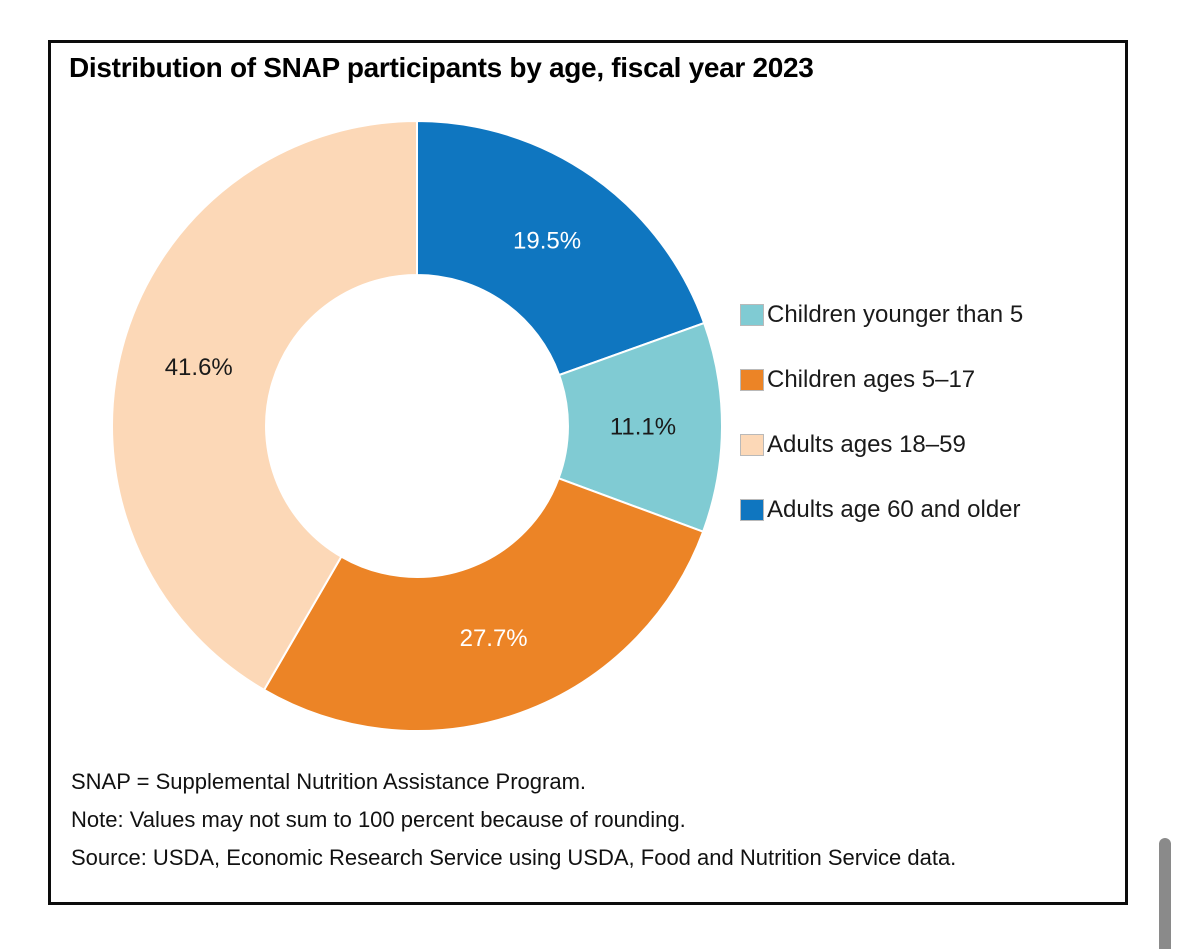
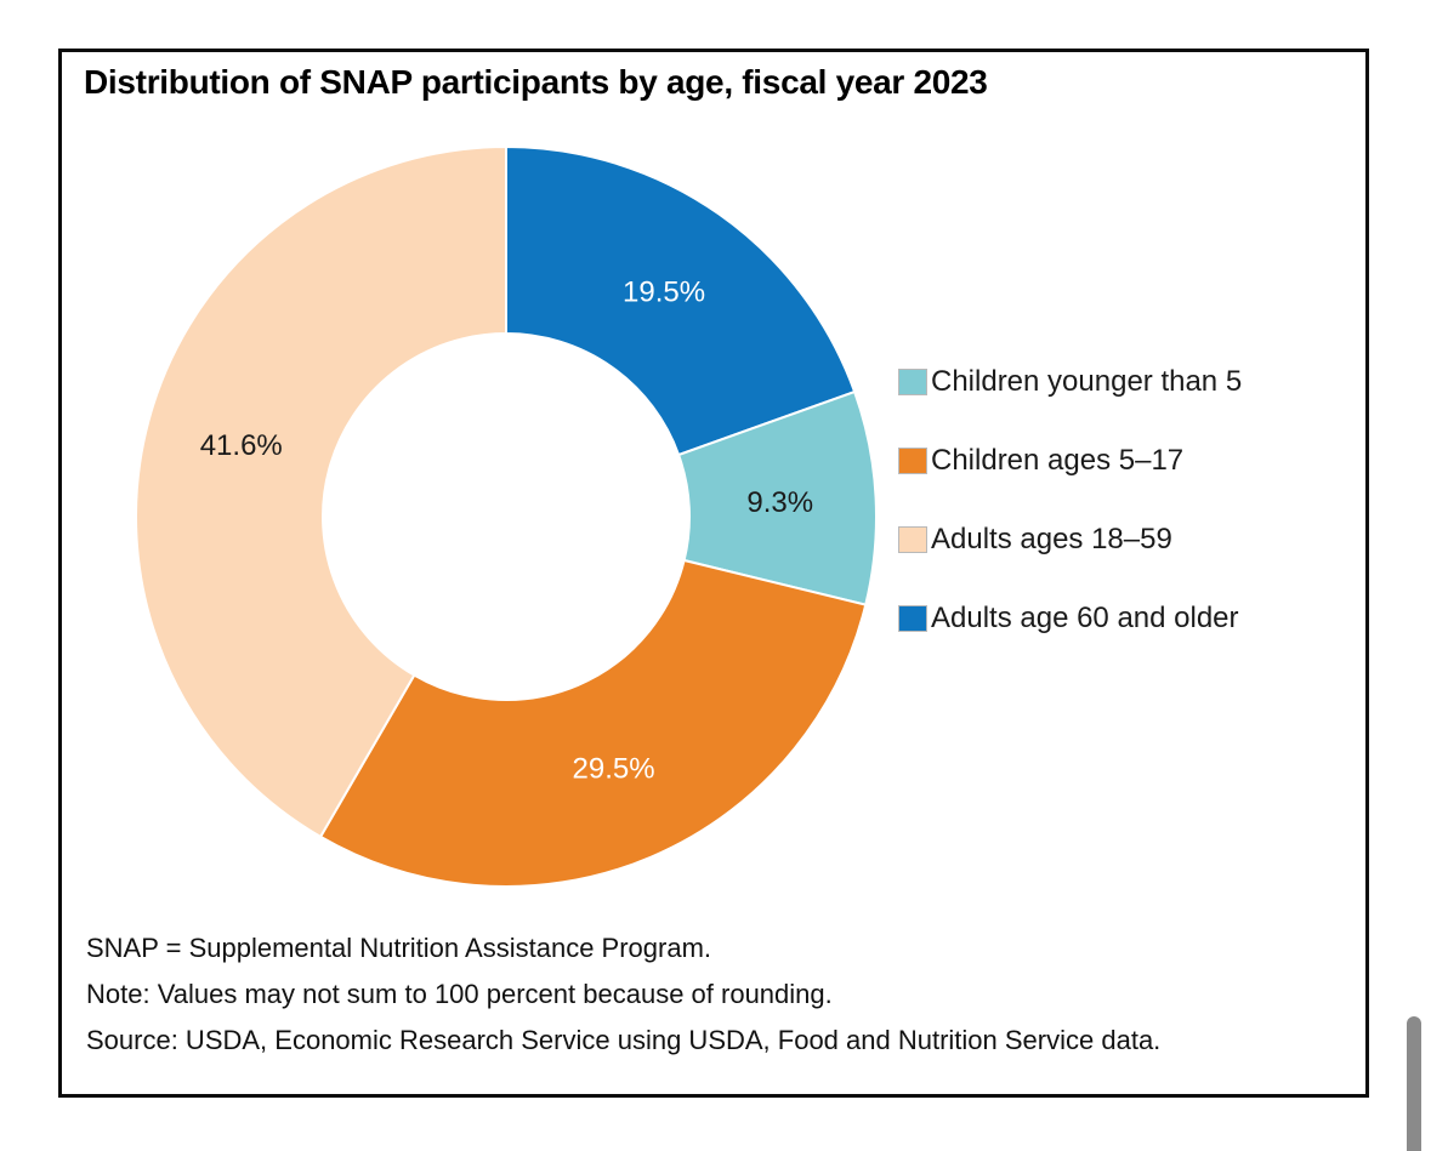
Children younger than 5: 11.1% -> 9.3%
Children ages 5–17: 27.7% -> 29.5%
